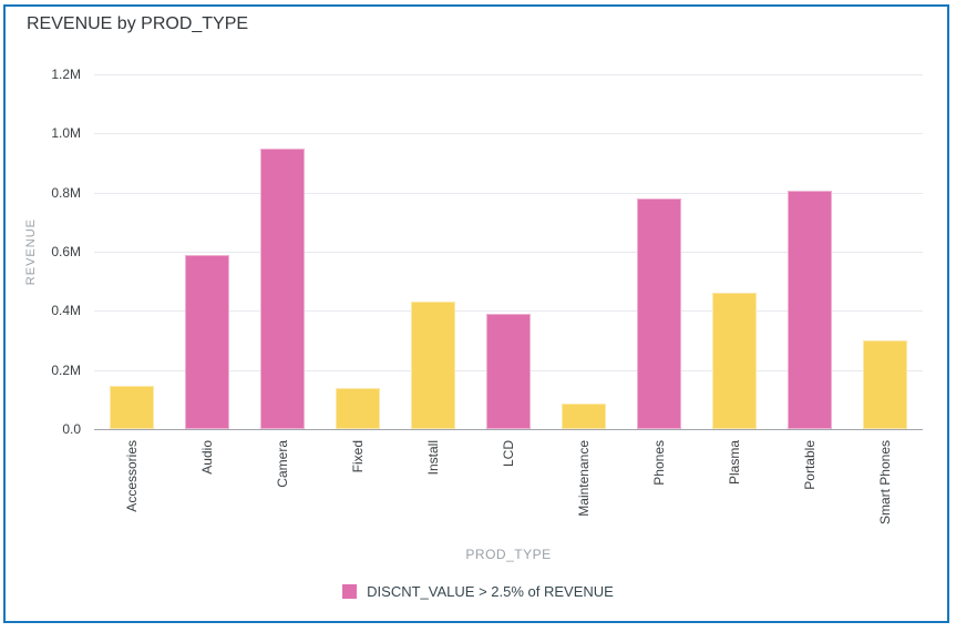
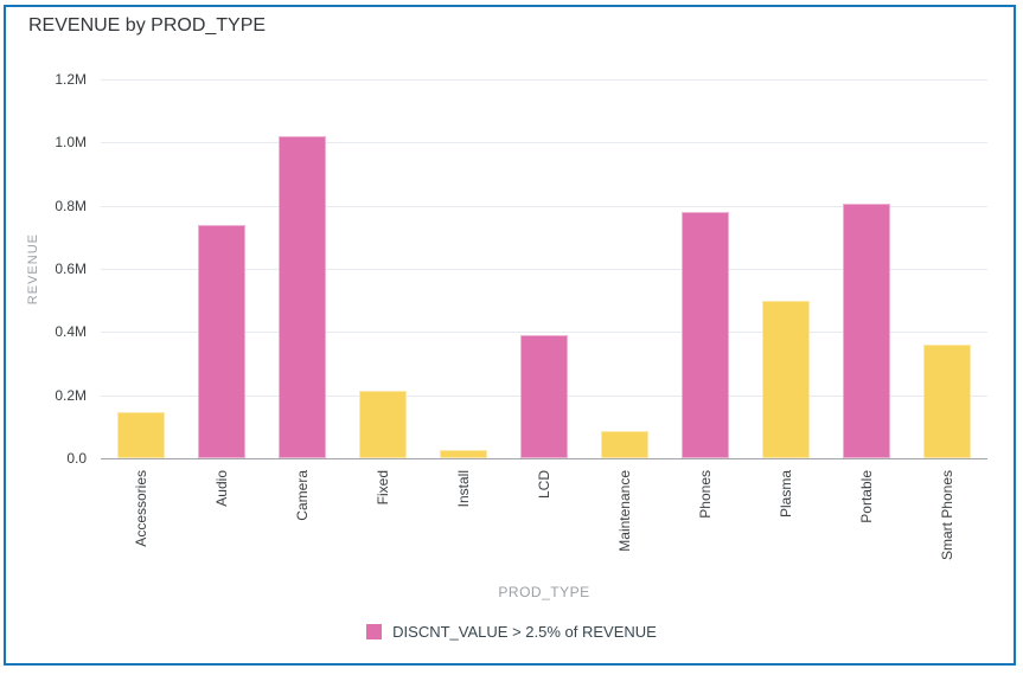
Audio: 0.59M -> 0.74M
Camera: 0.95M -> 1.02M
Fixed: 0.14M -> 0.22M
Install: 0.43M -> 0.03M
Plasma: 0.46M -> 0.50M
Smart Phones: 0.30M -> 0.36M
